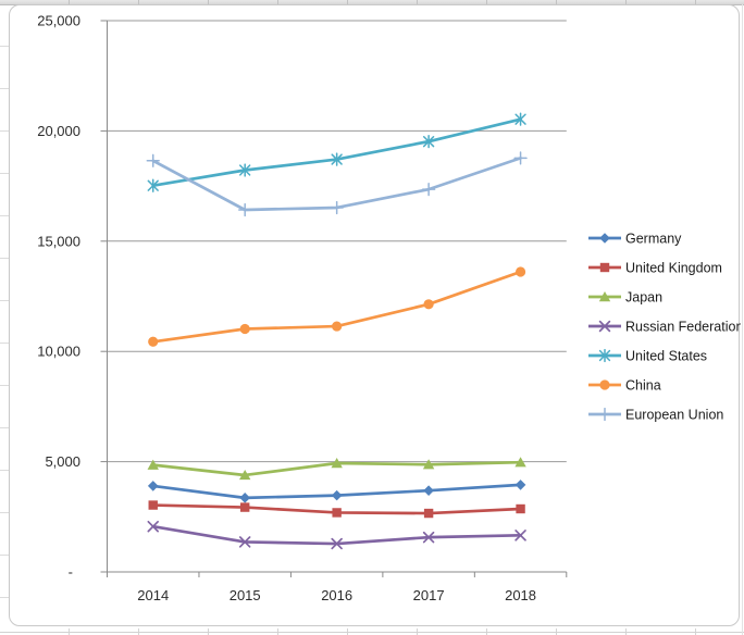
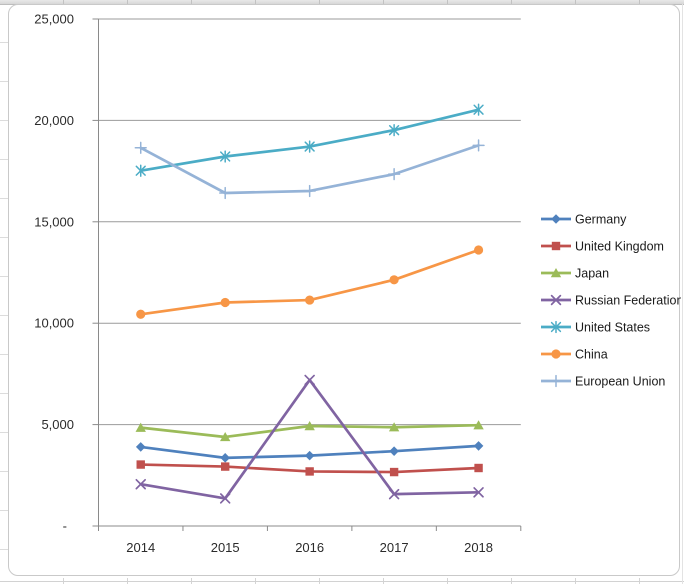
Russian Federation/2016: 1300 -> 7200
